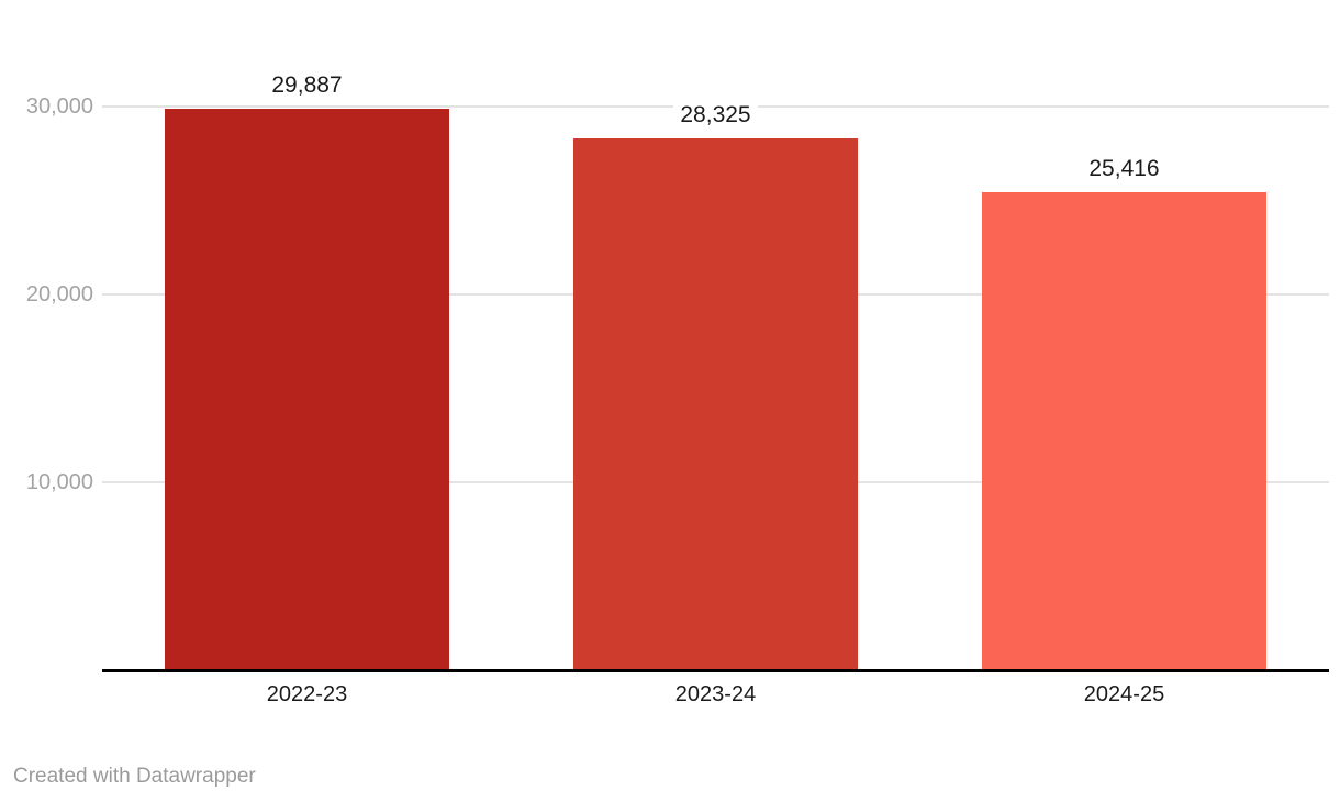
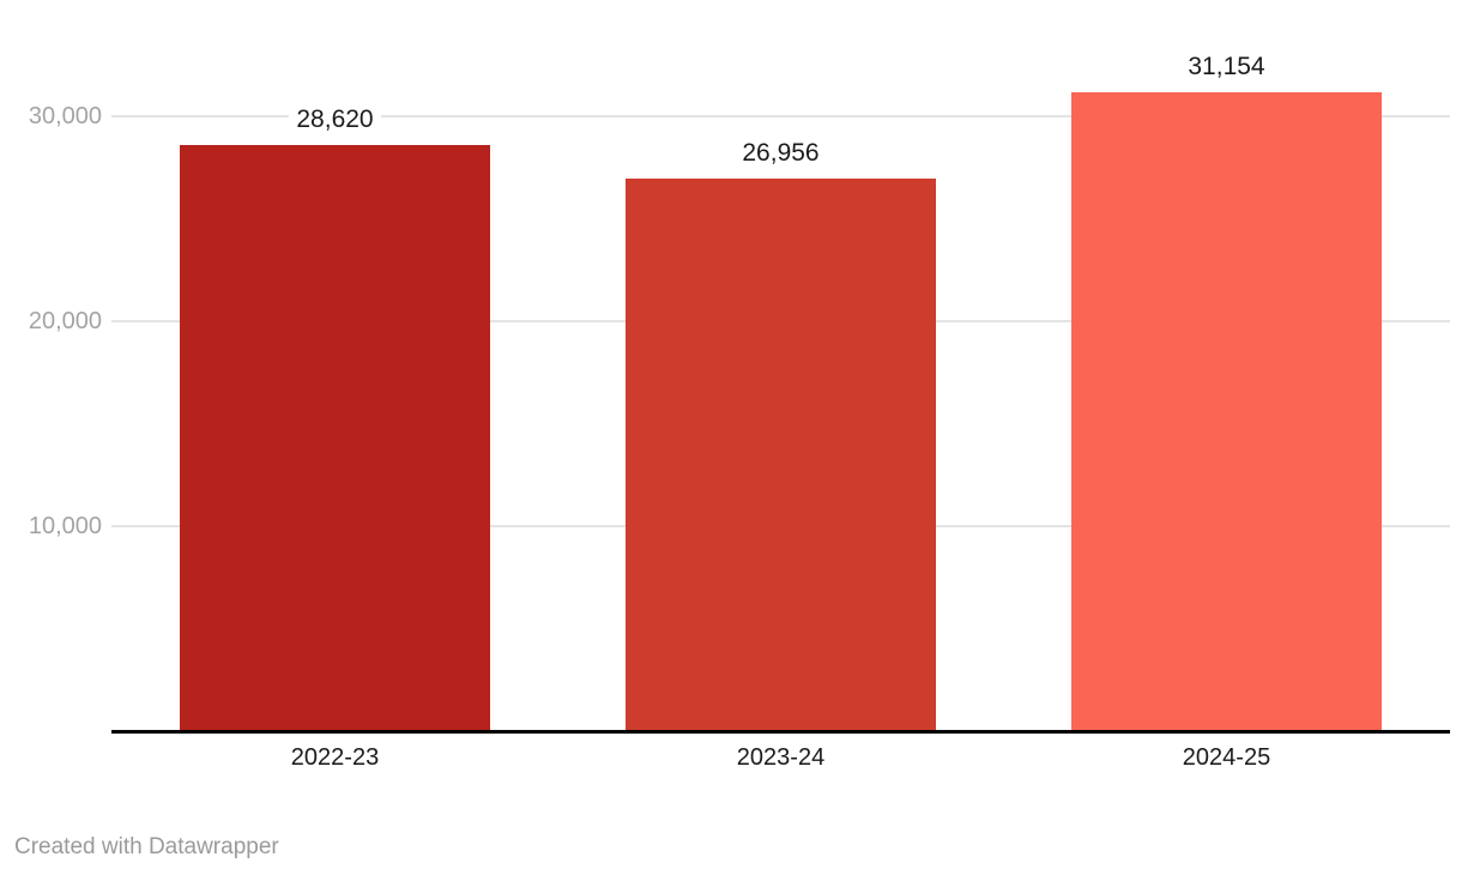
2022-23: 29,887 -> 28,620
2023-24: 28,325 -> 26,956
2024-25: 25,416 -> 31,154
